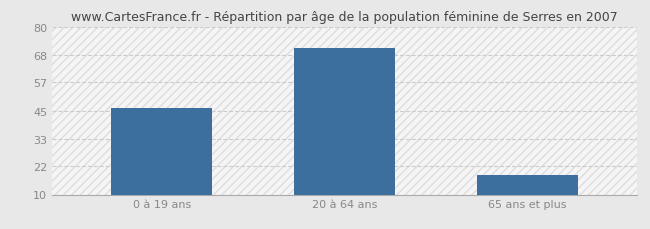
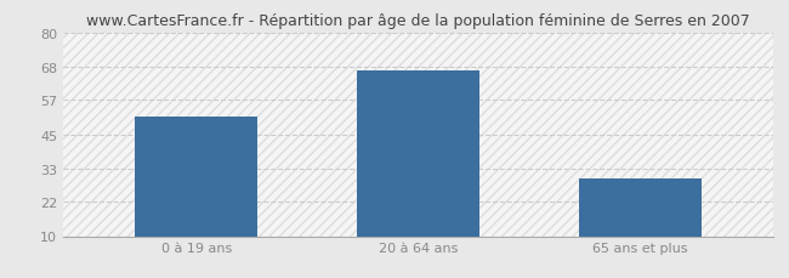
0 à 19 ans: 46 -> 51
20 à 64 ans: 71 -> 67
65 ans et plus: 18 -> 30
